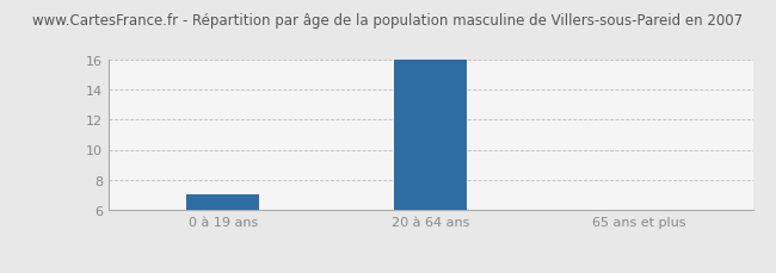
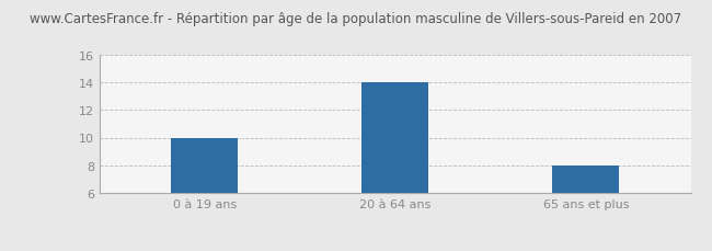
0 à 19 ans: 7 -> 10
20 à 64 ans: 16 -> 14
65 ans et plus: 6 -> 8
